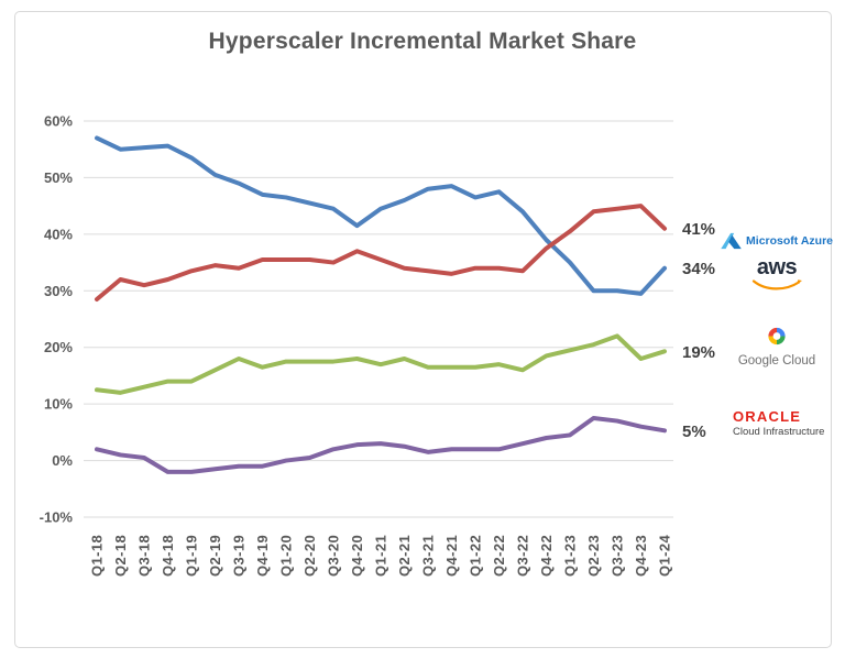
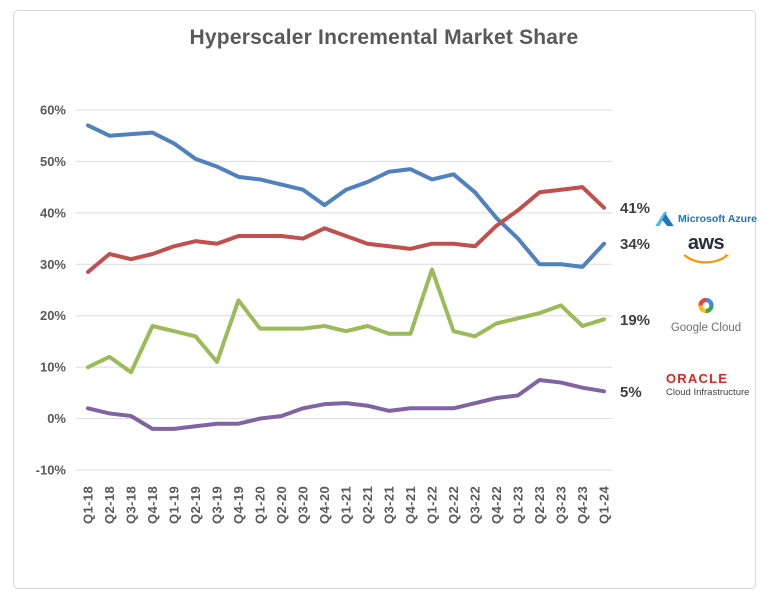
Google Cloud/Q1-18: 12% -> 10%
Google Cloud/Q3-18: 13% -> 9%
Google Cloud/Q4-18: 14% -> 18%
Google Cloud/Q1-19: 14% -> 17%
Google Cloud/Q3-19: 18% -> 11%
Google Cloud/Q4-19: 16% -> 23%
Google Cloud/Q1-22: 16% -> 29%
